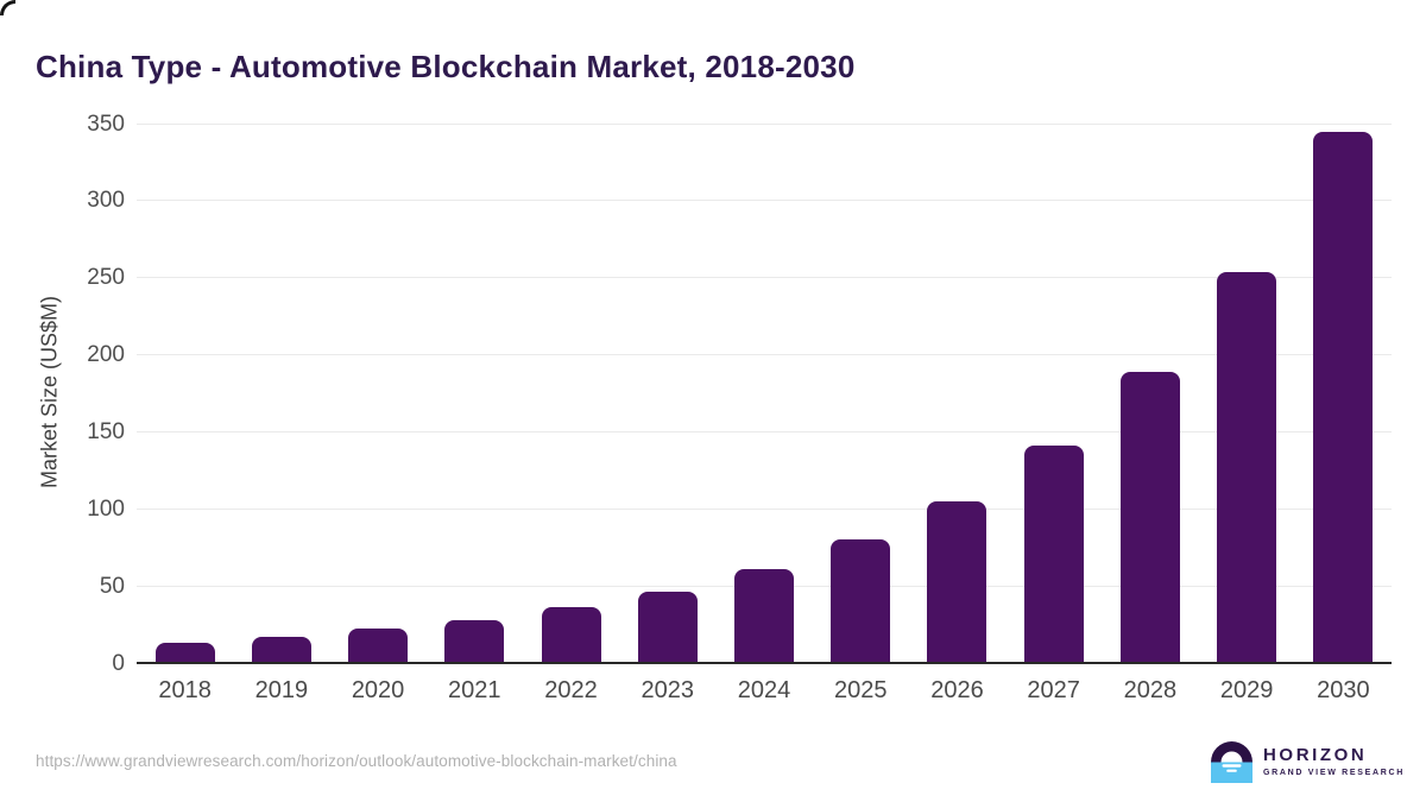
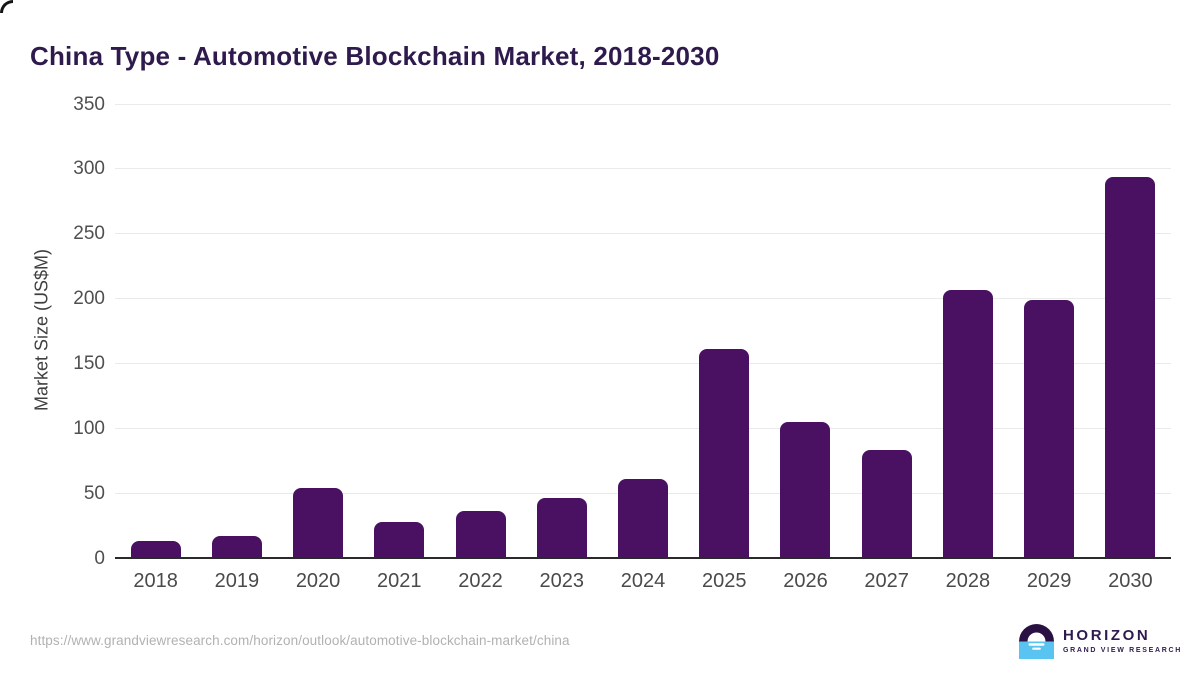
2020: 22 -> 54
2025: 80 -> 161
2027: 141 -> 83
2028: 189 -> 207
2029: 254 -> 199
2030: 345 -> 294
